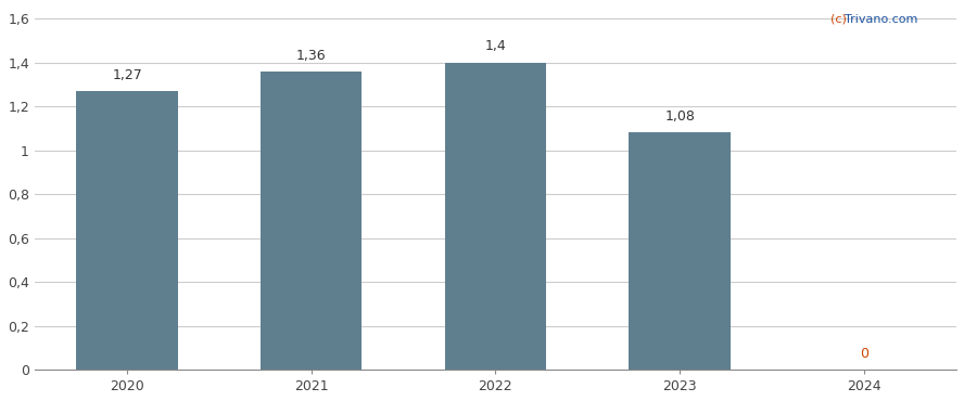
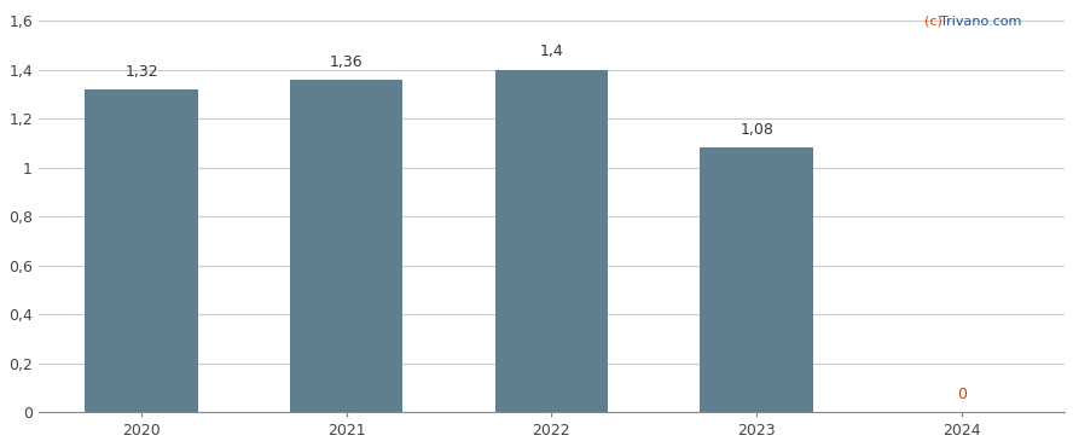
2020: 1,27 -> 1,32
